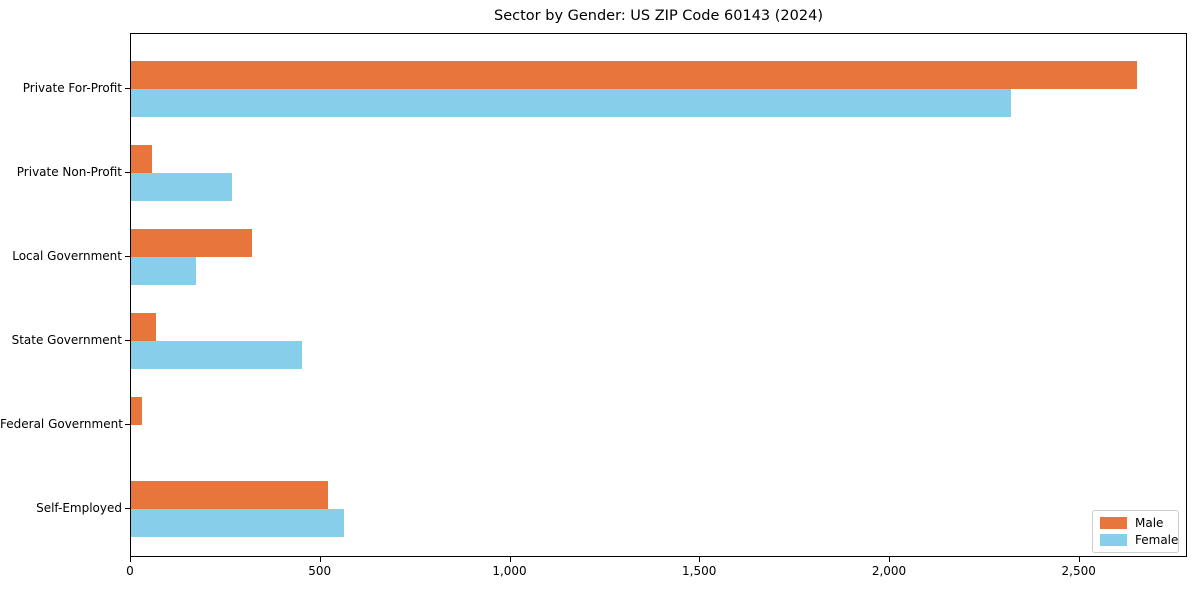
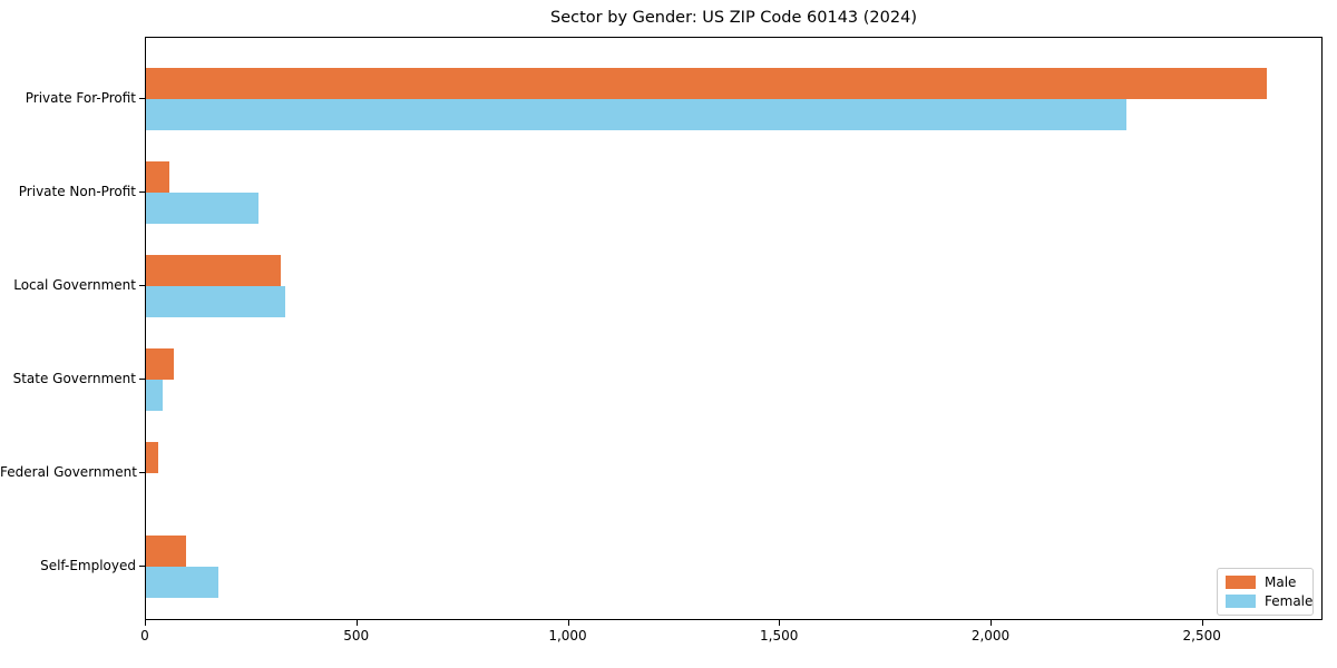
Female/Local Government: 170 -> 330
Female/State Government: 450 -> 40
Male/Self-Employed: 520 -> 100
Female/Self-Employed: 560 -> 170
